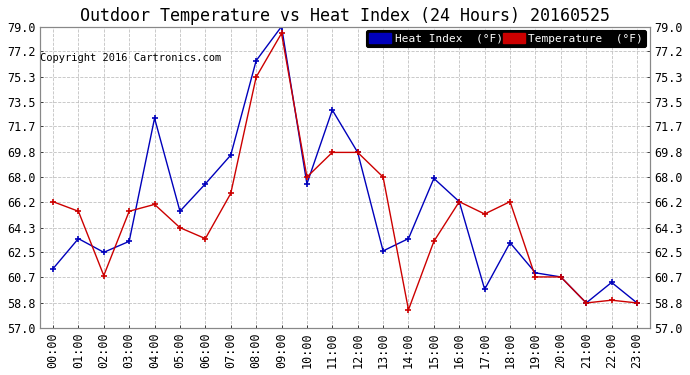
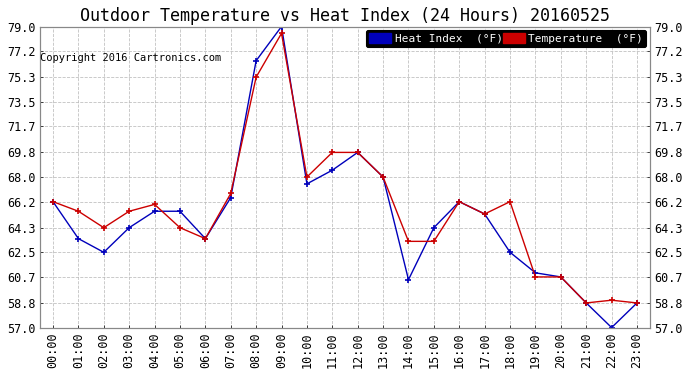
Heat Index (°F)/00:00: 61.3 -> 66.2
Temperature (°F)/02:00: 60.8 -> 64.3
Heat Index (°F)/03:00: 63.3 -> 64.3
Heat Index (°F)/04:00: 72.3 -> 65.5
Heat Index (°F)/06:00: 67.5 -> 63.5
Heat Index (°F)/07:00: 69.6 -> 66.5
Heat Index (°F)/11:00: 72.9 -> 68.5
Heat Index (°F)/13:00: 62.6 -> 68.0
Heat Index (°F)/14:00: 63.5 -> 60.5
Temperature (°F)/14:00: 58.3 -> 63.3
Heat Index (°F)/15:00: 67.9 -> 64.3
Heat Index (°F)/17:00: 59.8 -> 65.3
Heat Index (°F)/18:00: 63.2 -> 62.5
Heat Index (°F)/22:00: 60.3 -> 57.0
